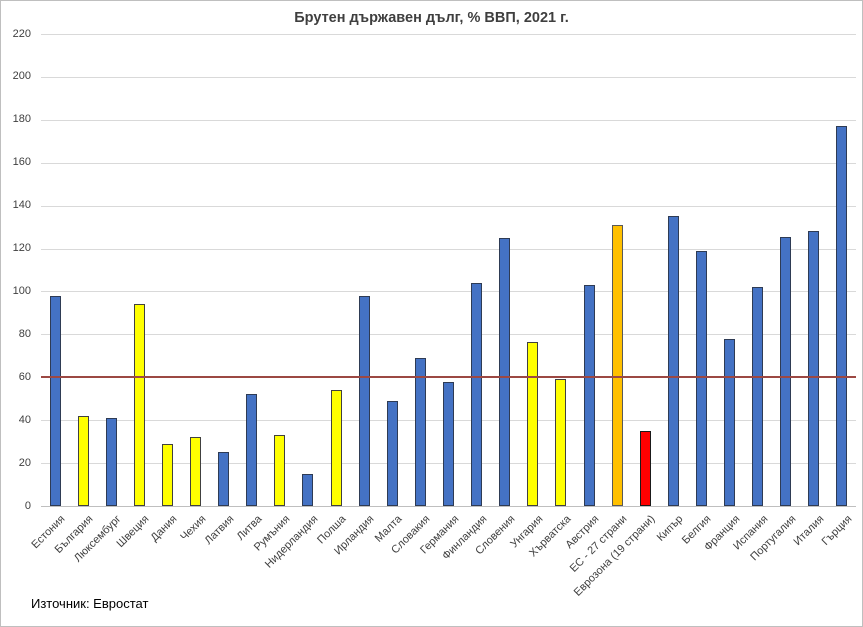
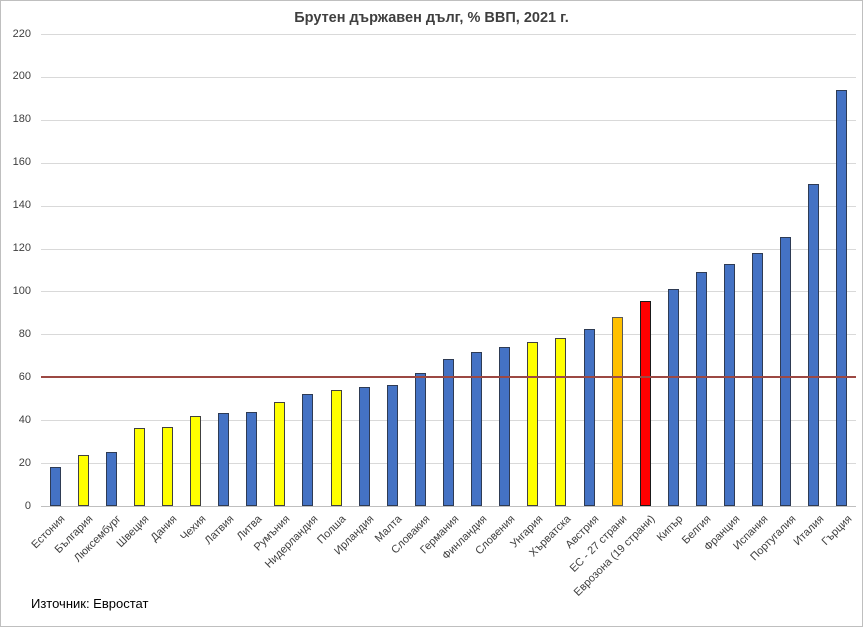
Естония: 98 -> 18
България: 42 -> 24
Люксембург: 41 -> 25
Швеция: 94 -> 36
Дания: 29 -> 37
Чехия: 32 -> 42
Латвия: 25 -> 44
Литва: 52 -> 44
Румъния: 33 -> 48
Нидерландия: 15 -> 52
Ирландия: 98 -> 56
Малта: 49 -> 56
Словакия: 69 -> 62
Германия: 58 -> 68
Финландия: 104 -> 72
Словения: 125 -> 74
Хърватска: 59 -> 78
Австрия: 103 -> 82
ЕС - 27 страни: 131 -> 88
Еврозона (19 страни): 35 -> 96
Кипър: 135 -> 101
Белгия: 119 -> 109
Франция: 78 -> 113
Испания: 102 -> 118
Италия: 128 -> 150
Гърция: 177 -> 194
